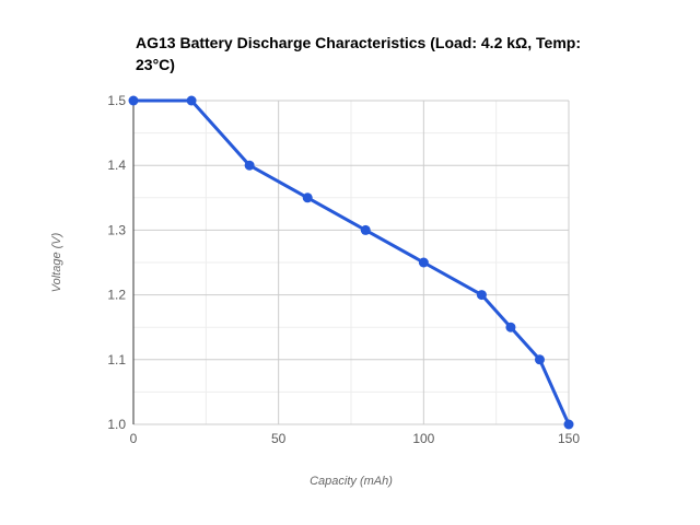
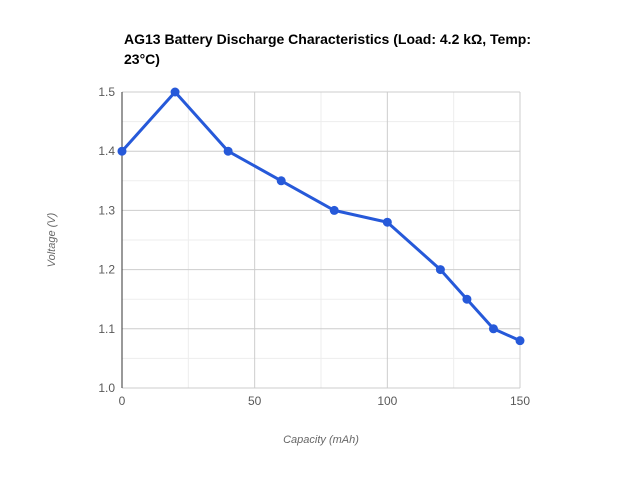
0: 1.50 -> 1.40
100: 1.25 -> 1.28
150: 1.00 -> 1.08
